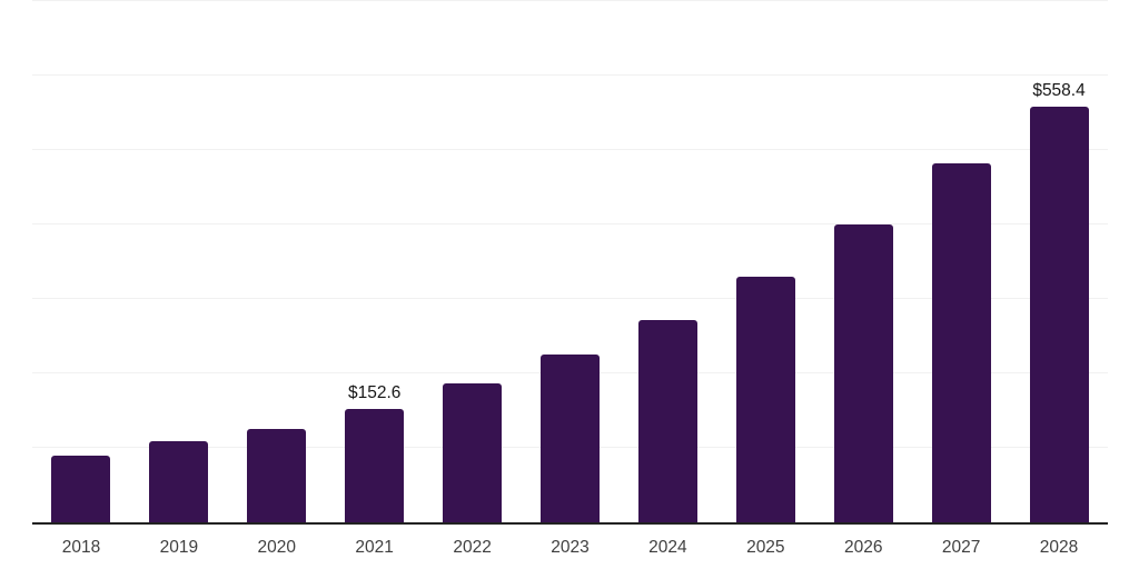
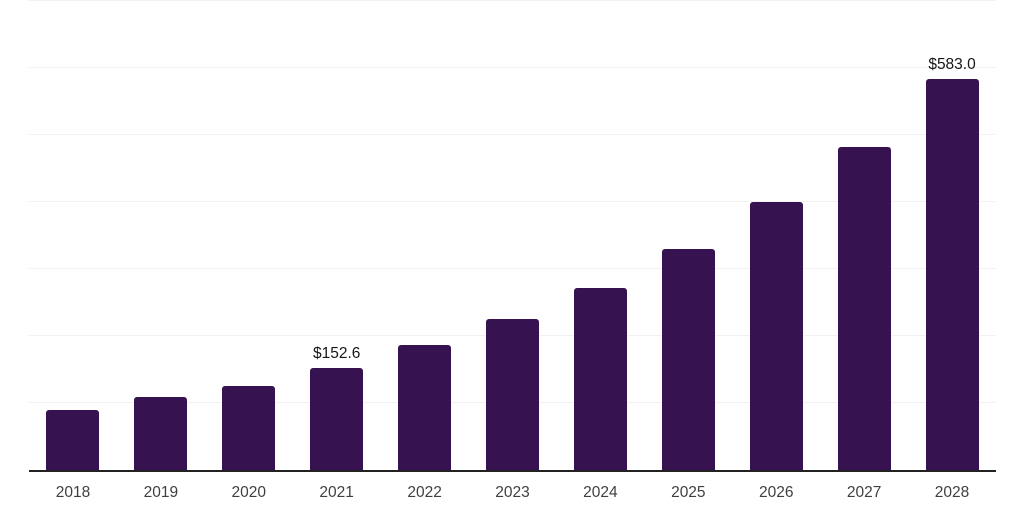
2028: $558.4 -> $583.0
